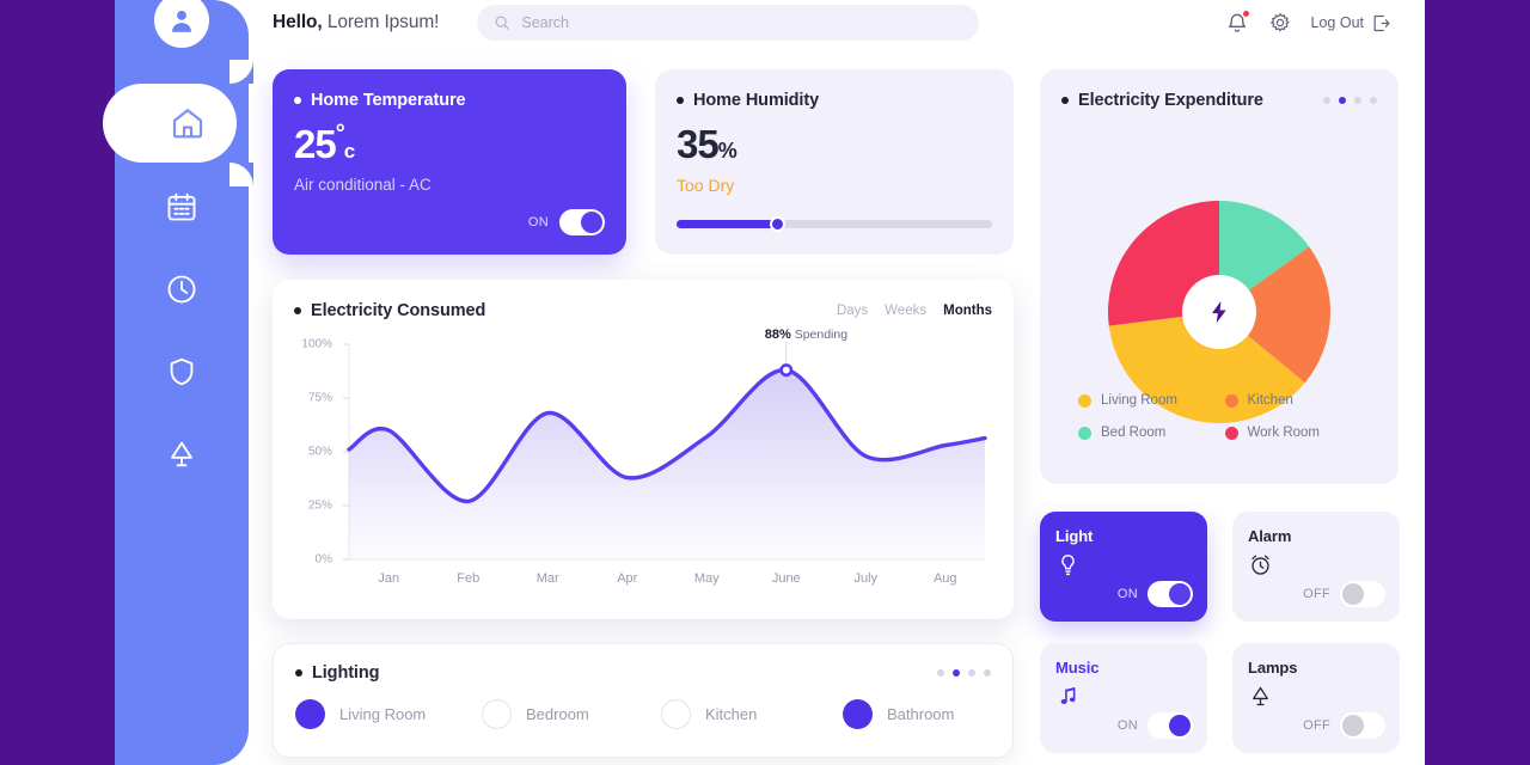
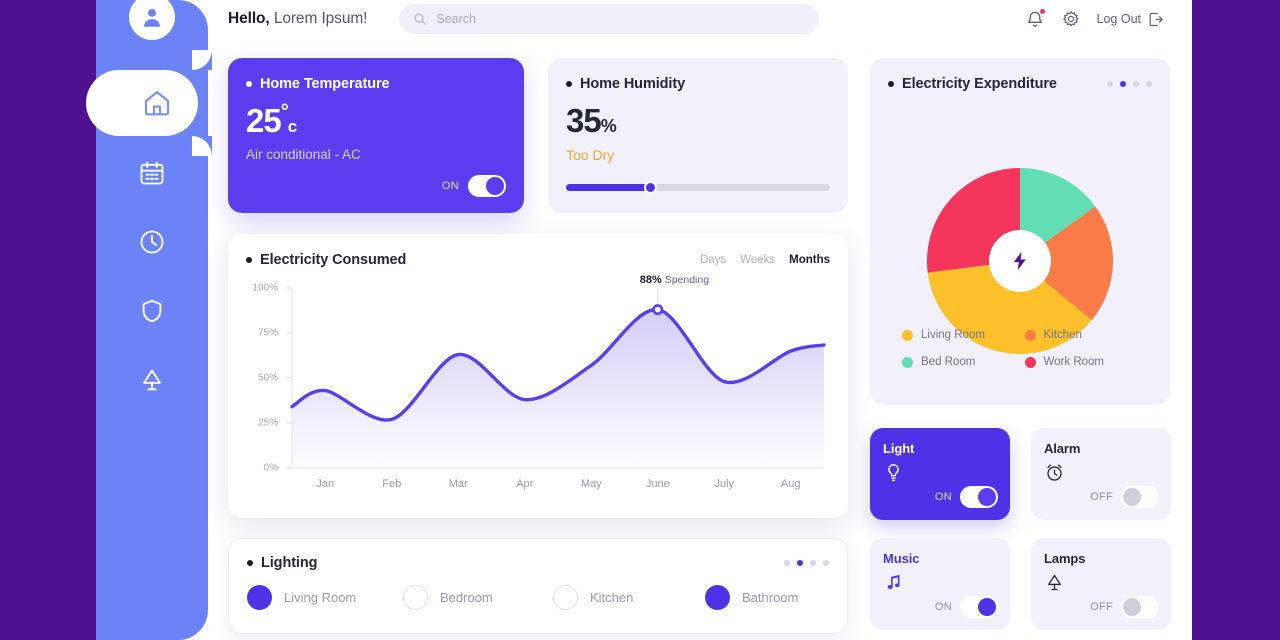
Jan: 60% -> 43%
Mar: 68% -> 63%
Aug: 53% -> 65%
